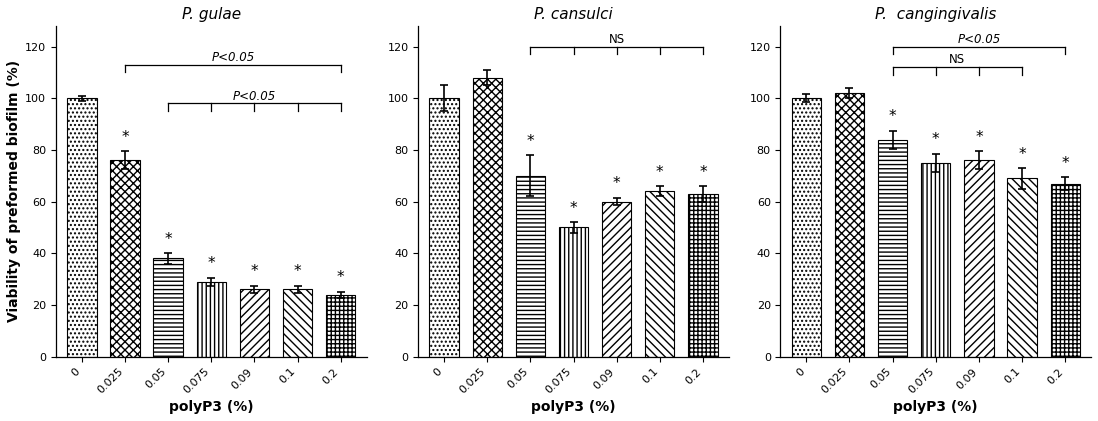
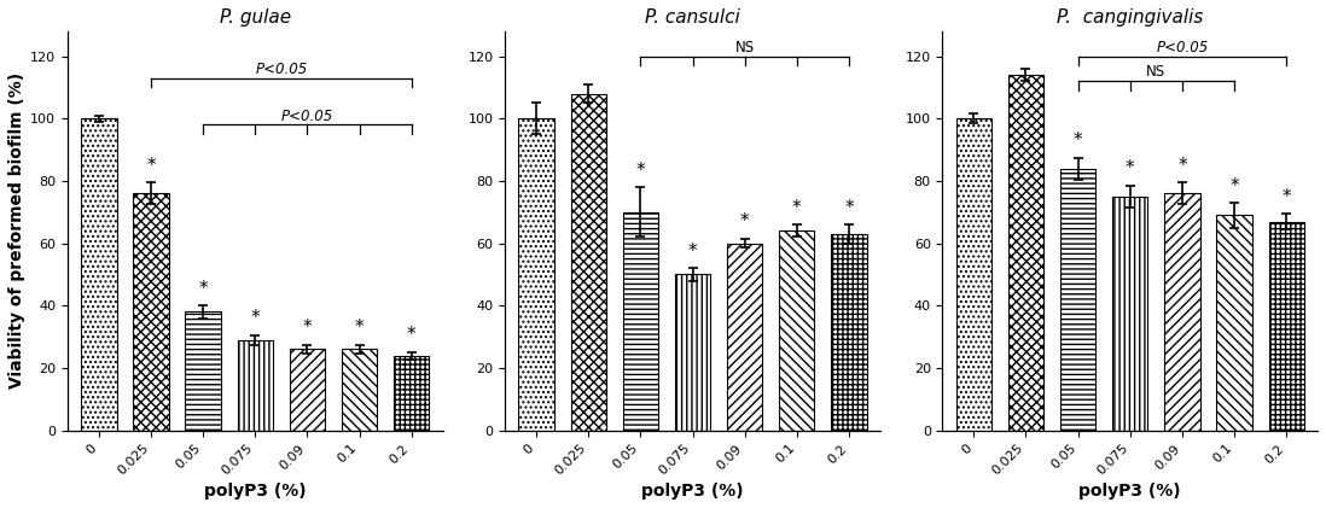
P. cangingivalis/0.025: 102 -> 114
